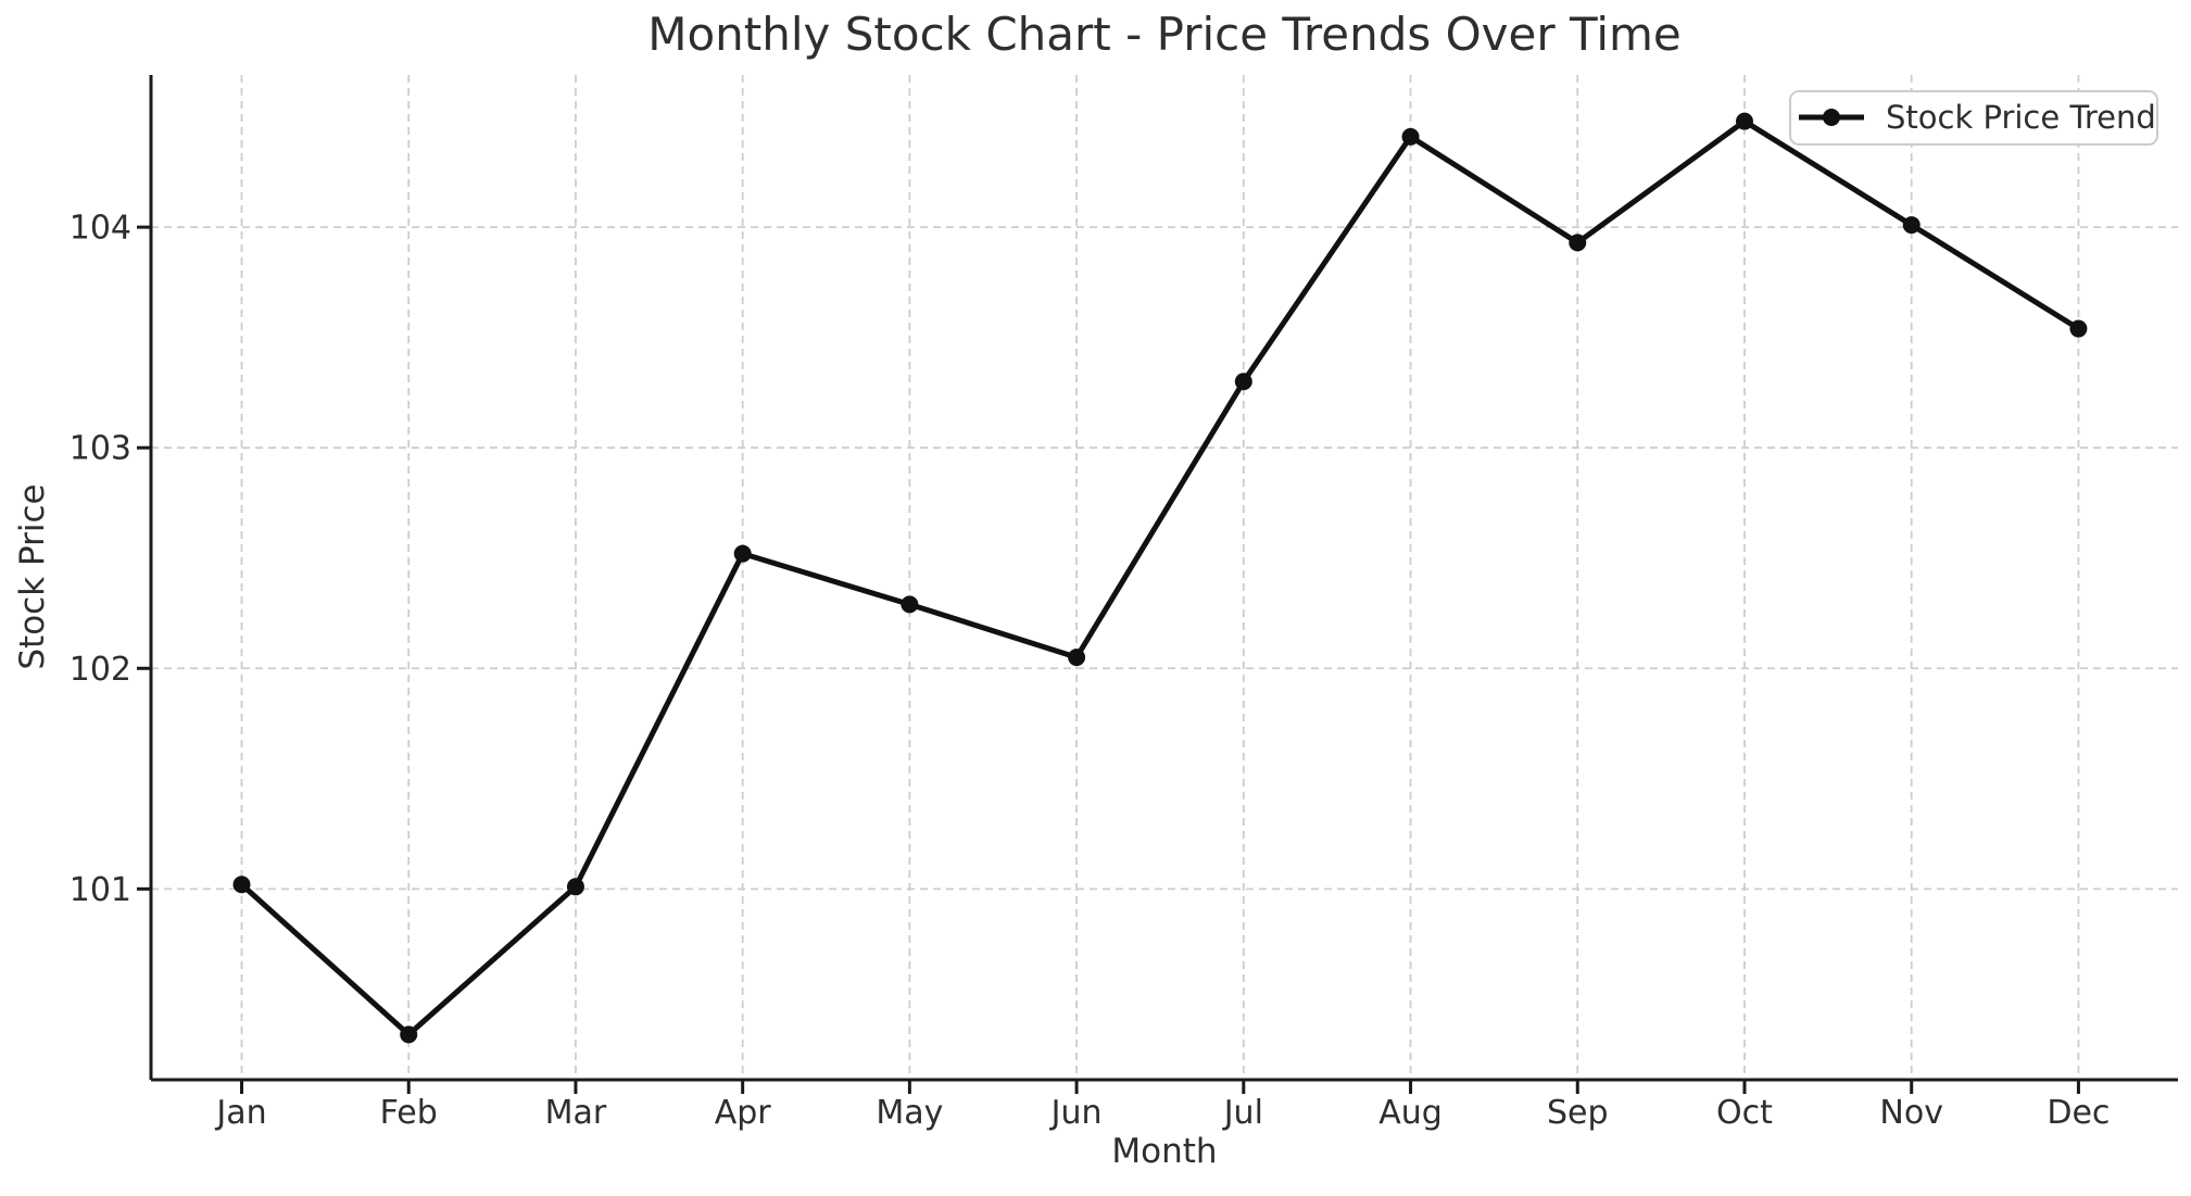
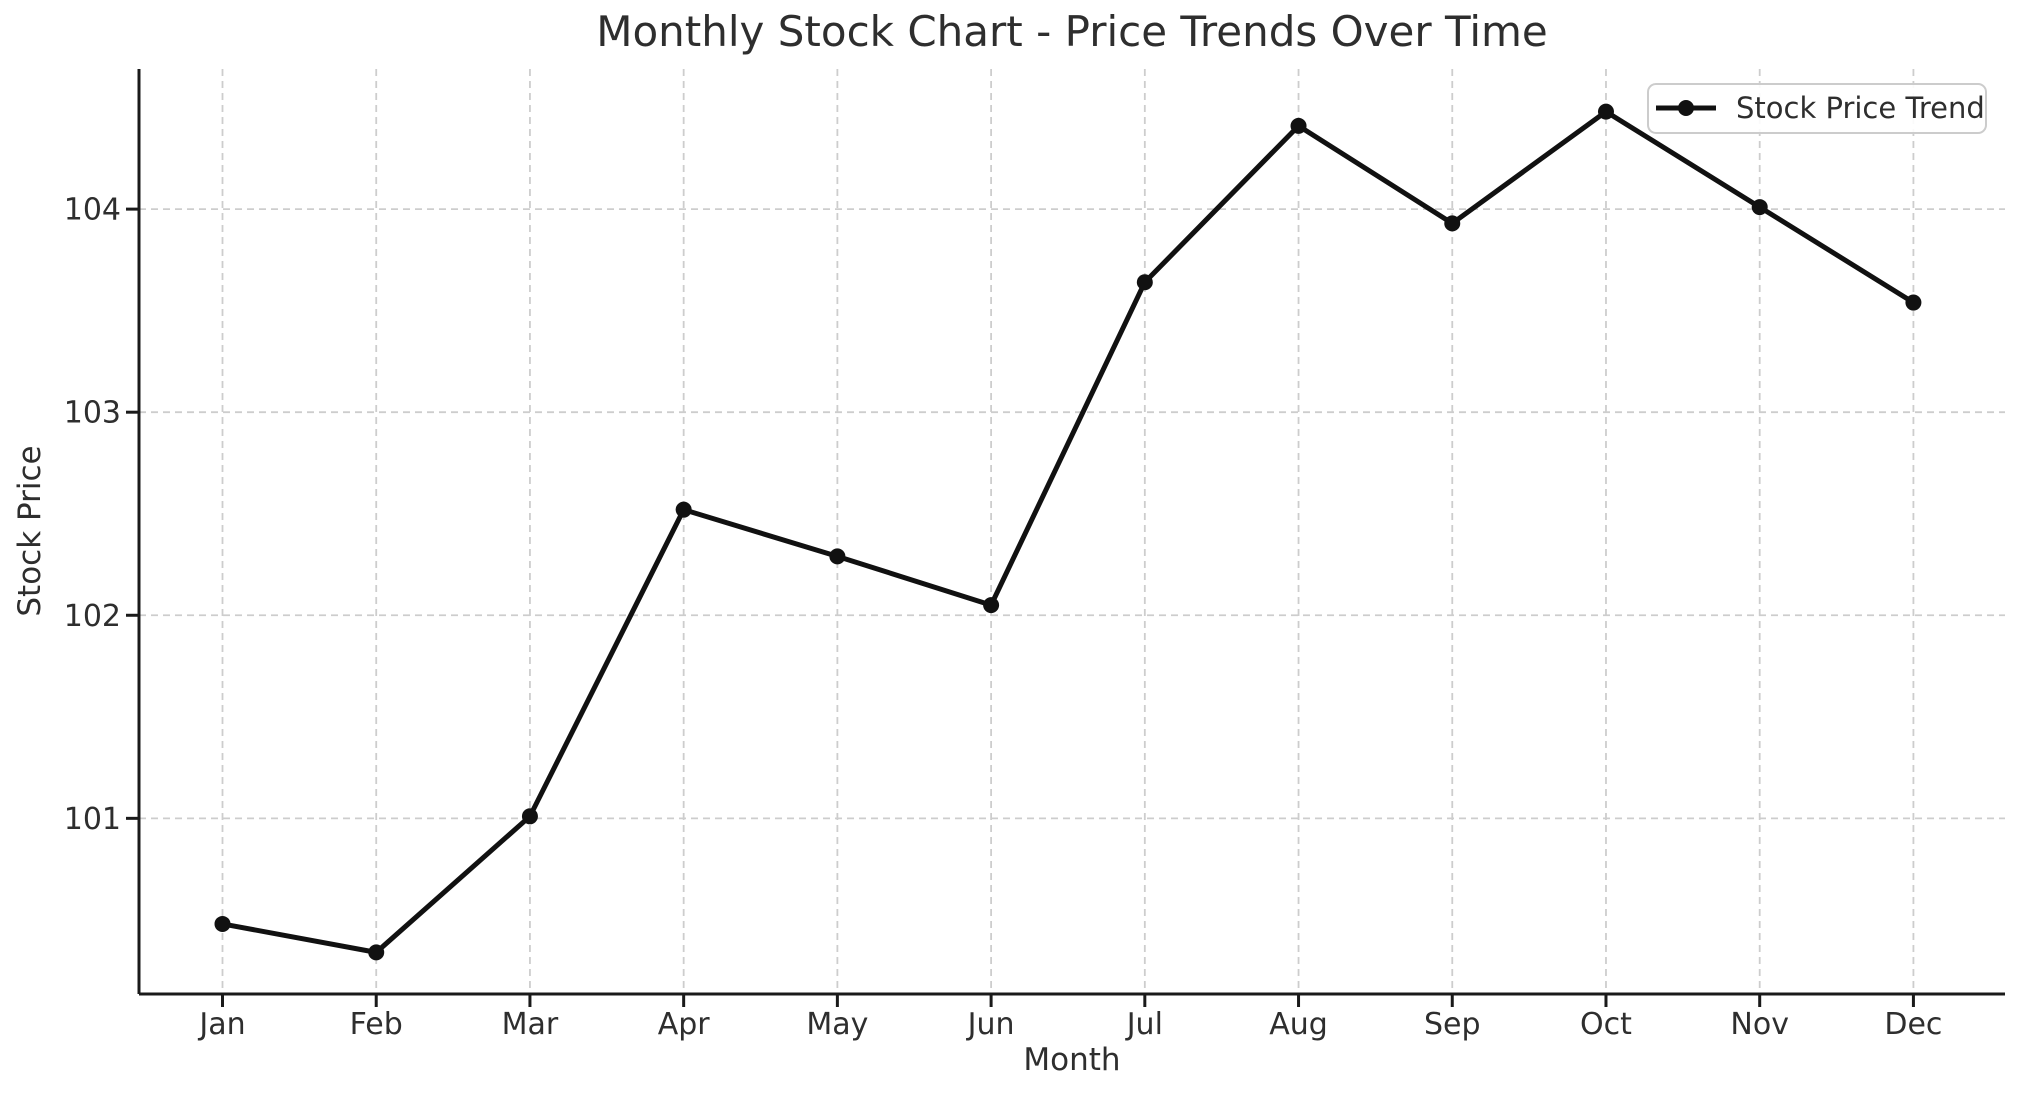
Jan: 101.02 -> 100.48
Jul: 103.30 -> 103.64
